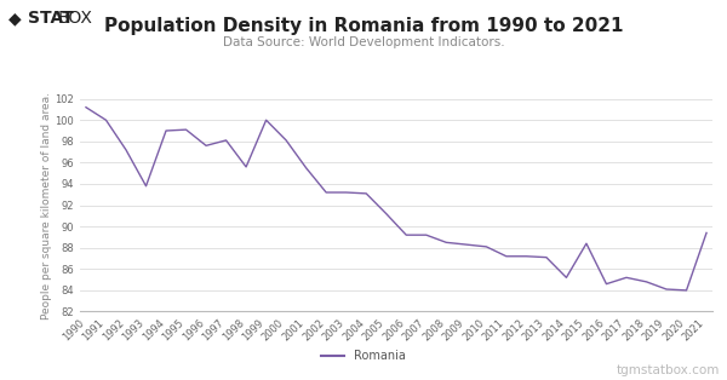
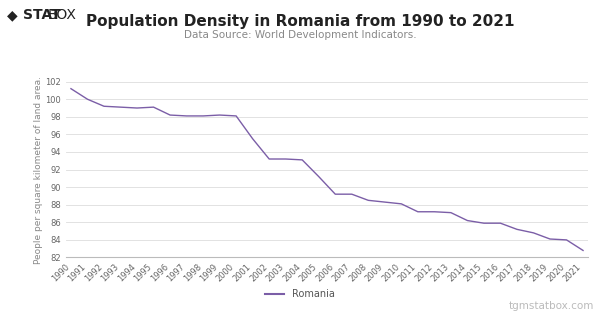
1992: 97.2 -> 99.2
1993: 93.8 -> 99.1
1996: 97.6 -> 98.2
1998: 95.6 -> 98.1
1999: 100.0 -> 98.2
2014: 85.2 -> 86.2
2015: 88.4 -> 85.9
2016: 84.6 -> 85.9
2021: 89.4 -> 82.8
